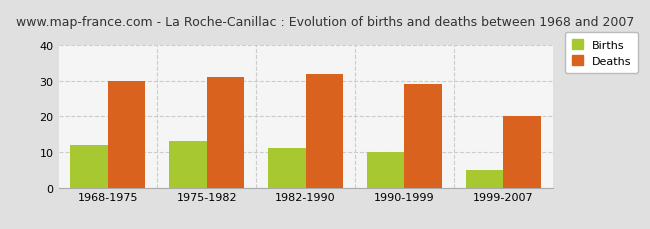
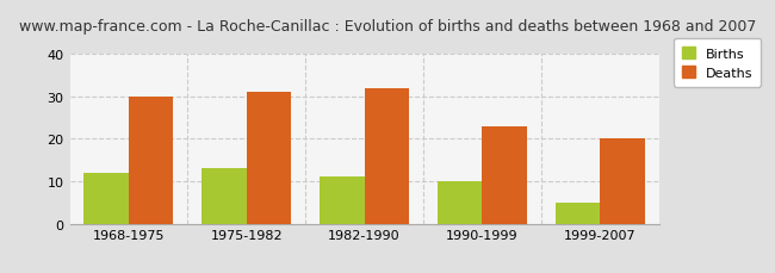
Deaths/1990-1999: 29 -> 23
